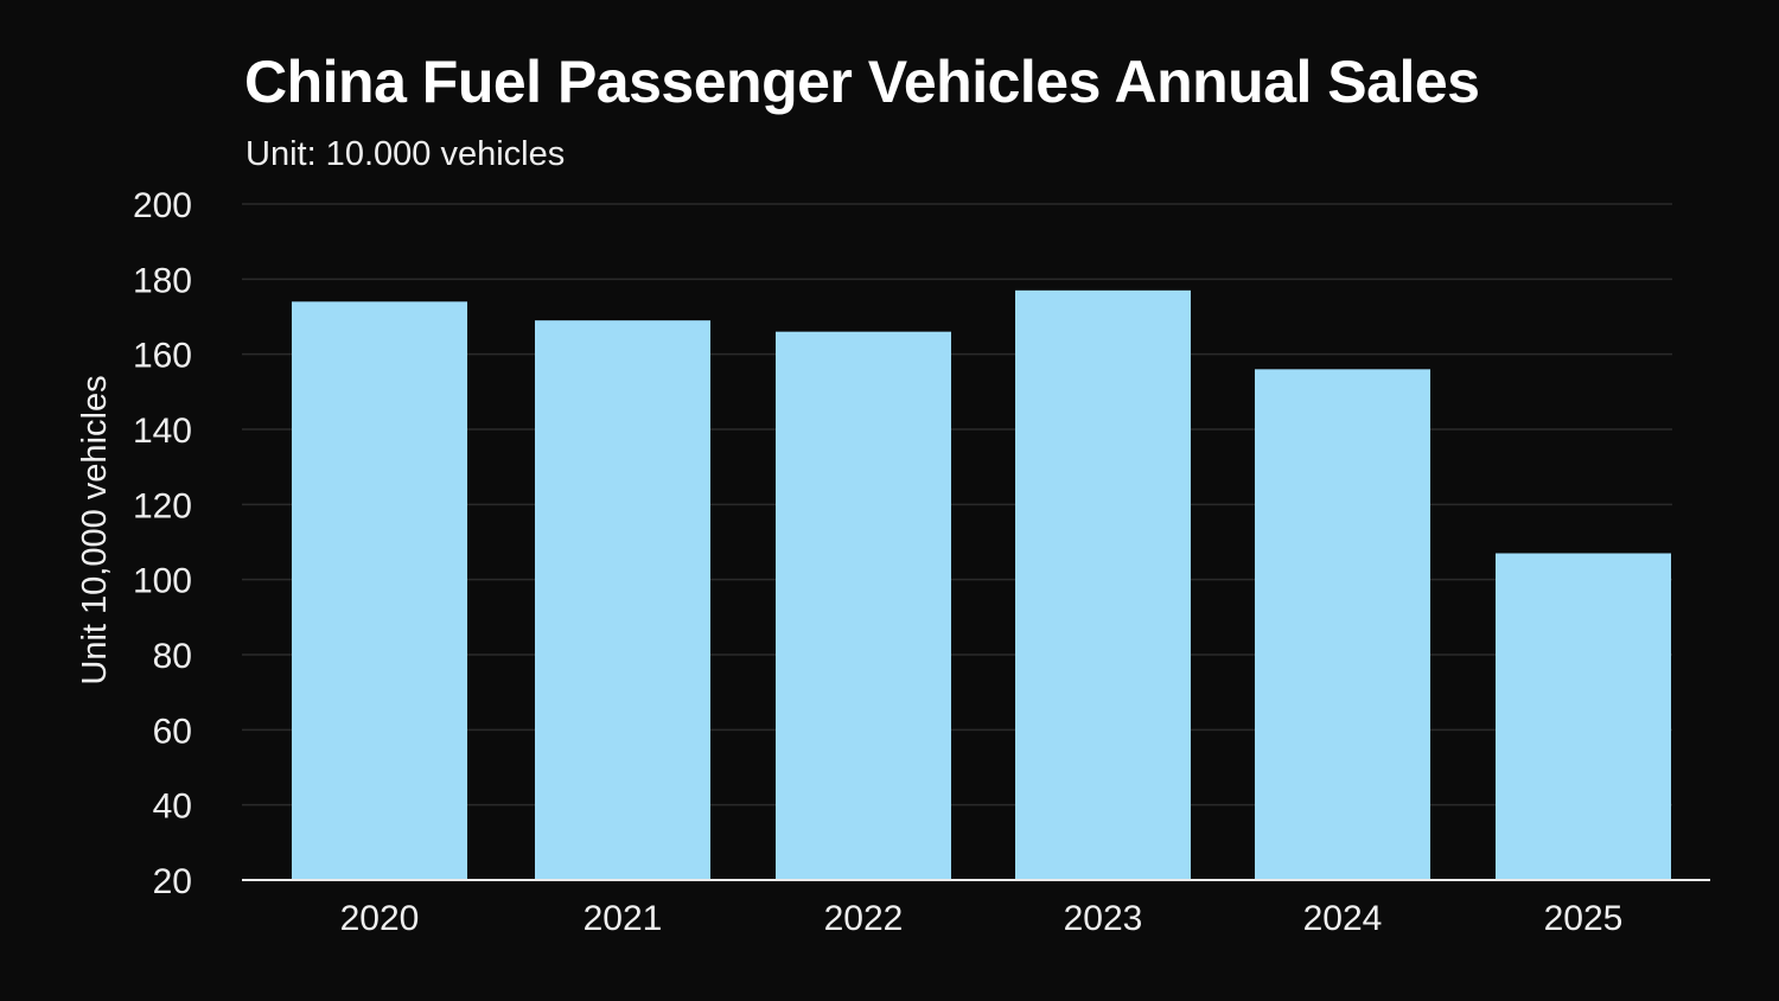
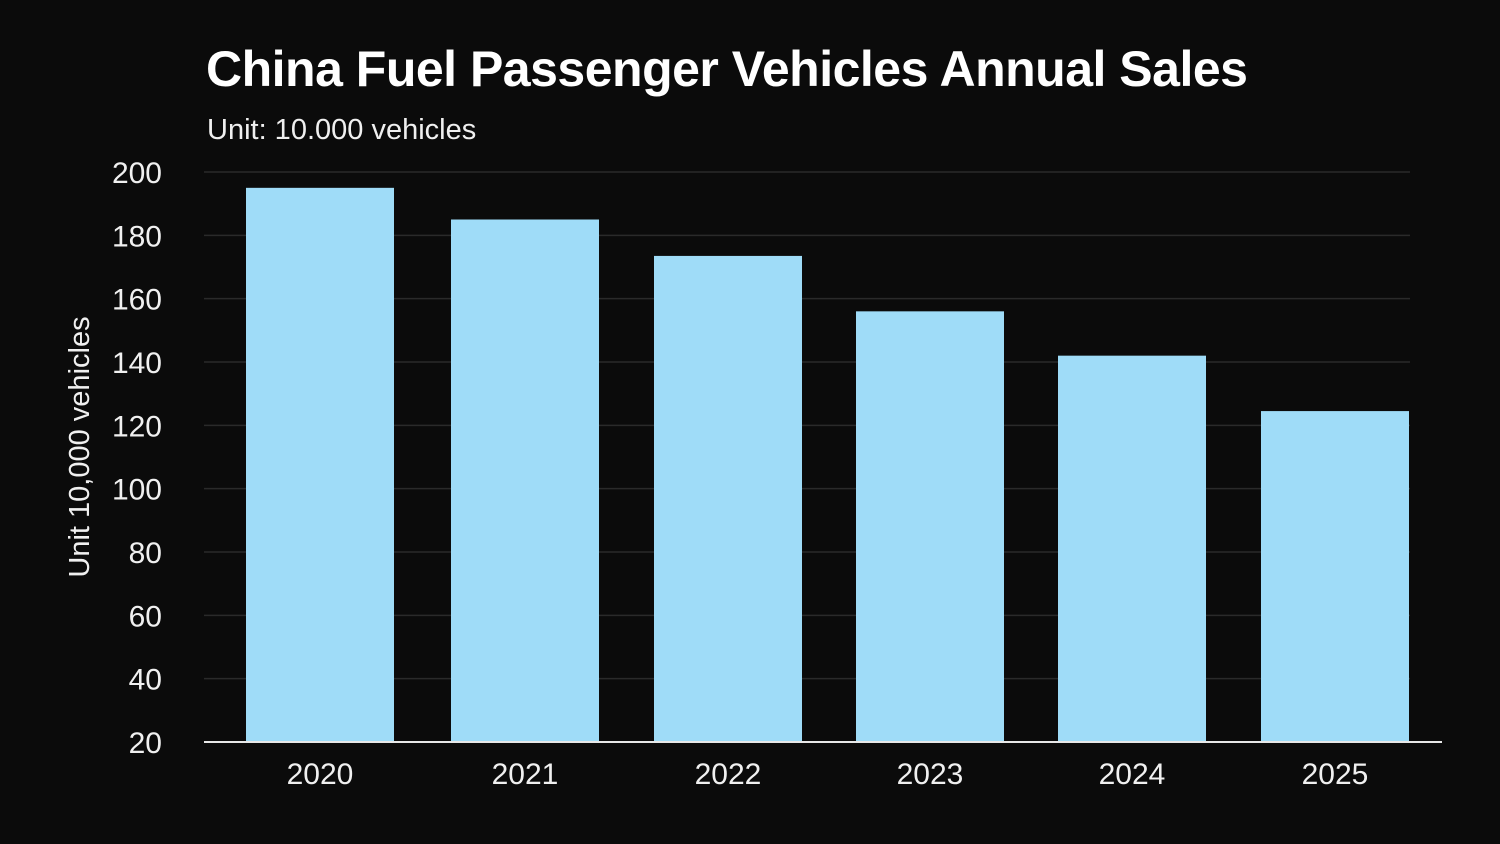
2020: 174 -> 195
2021: 169 -> 185
2022: 166 -> 174
2023: 177 -> 156
2024: 156 -> 142
2025: 107 -> 124
